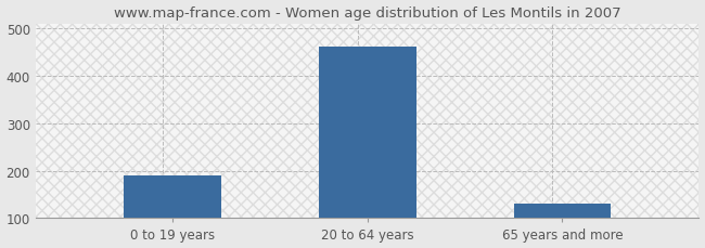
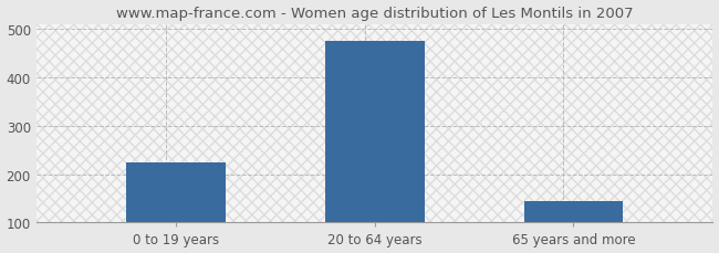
0 to 19 years: 190 -> 224
20 to 64 years: 460 -> 474
65 years and more: 130 -> 145
